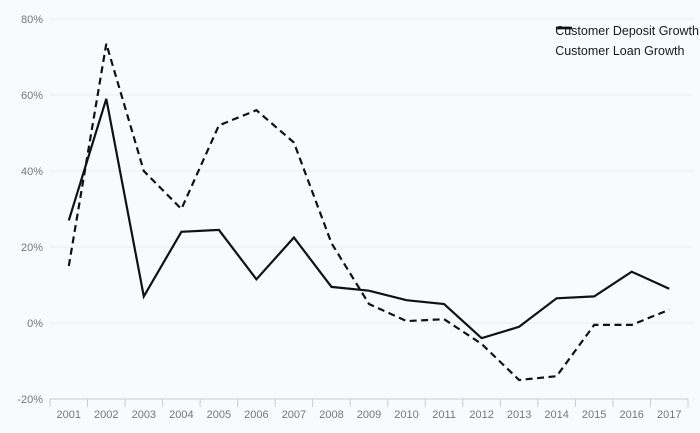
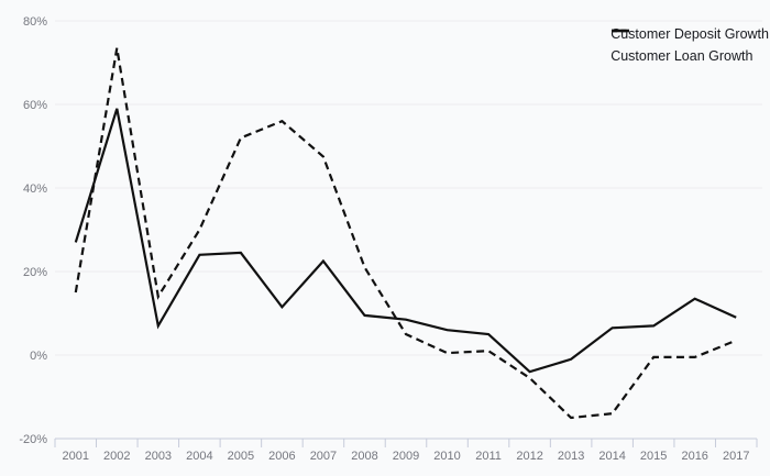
Customer Loan Growth/2003: 40% -> 14%
